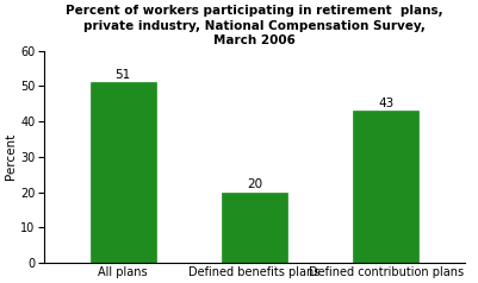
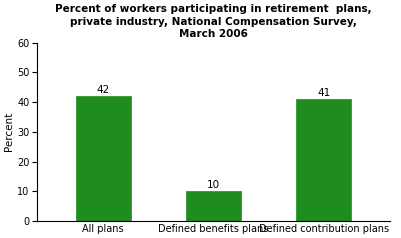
All plans: 51 -> 42
Defined benefits plans: 20 -> 10
Defined contribution plans: 43 -> 41
